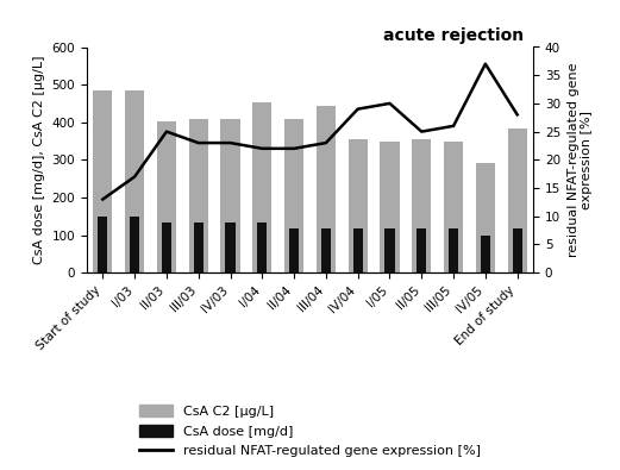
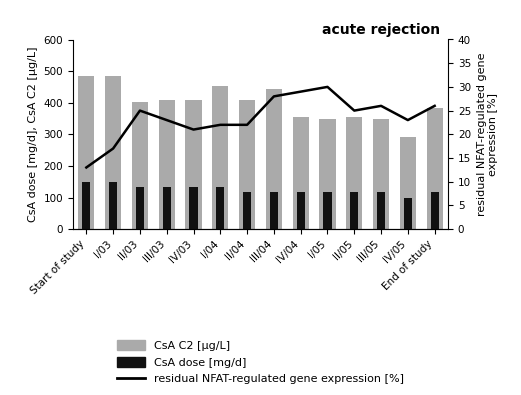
residual NFAT-regulated gene expression [%]/IV/03: 23 -> 21
residual NFAT-regulated gene expression [%]/III/04: 23 -> 28
residual NFAT-regulated gene expression [%]/IV/05: 37 -> 23
residual NFAT-regulated gene expression [%]/End of study: 28 -> 26
